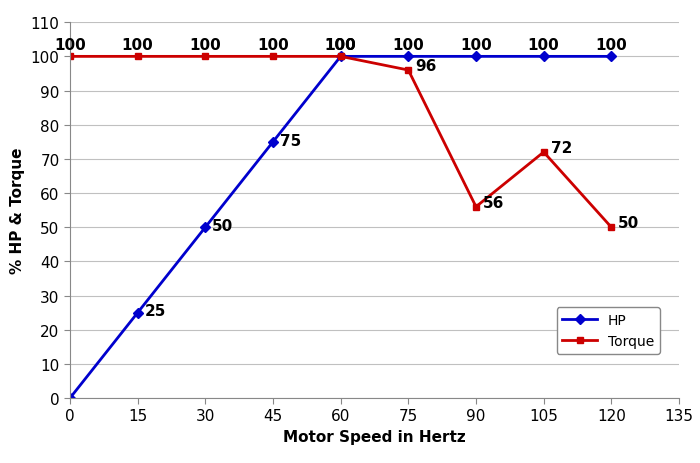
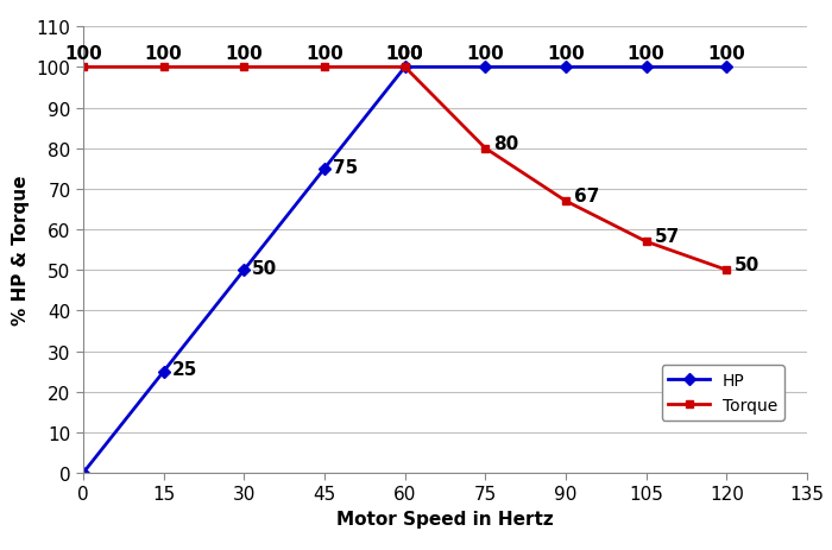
Torque/75: 96 -> 80
Torque/90: 56 -> 67
Torque/105: 72 -> 57
